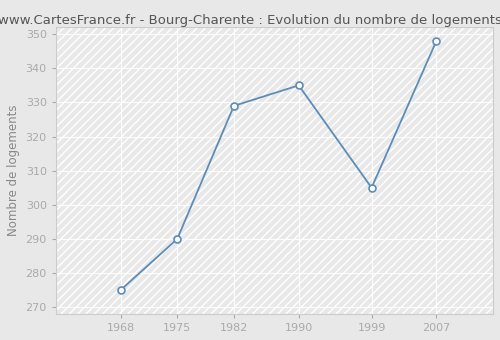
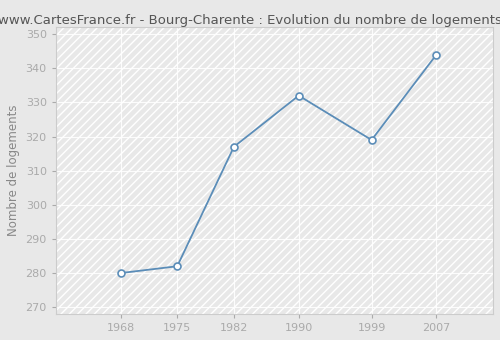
1968: 275 -> 280
1975: 290 -> 282
1982: 329 -> 317
1990: 335 -> 332
1999: 305 -> 319
2007: 348 -> 344
